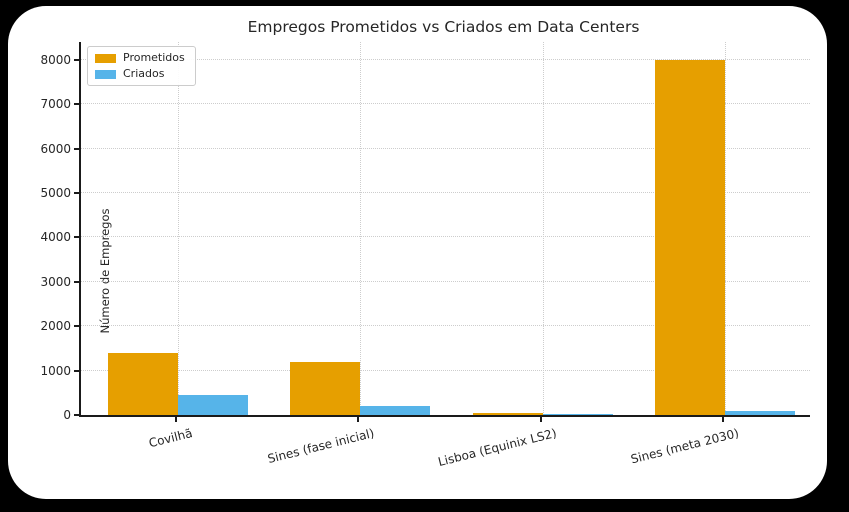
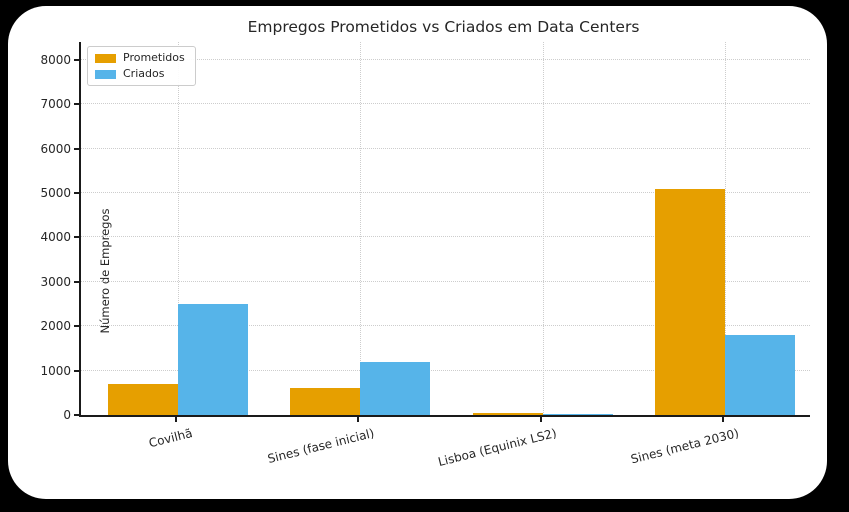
Prometidos/Covilhã: 1400 -> 700
Criados/Covilhã: 400 -> 2500
Prometidos/Sines (fase inicial): 1200 -> 600
Criados/Sines (fase inicial): 200 -> 1200
Prometidos/Sines (meta 2030): 8000 -> 5100
Criados/Sines (meta 2030): 100 -> 1800
